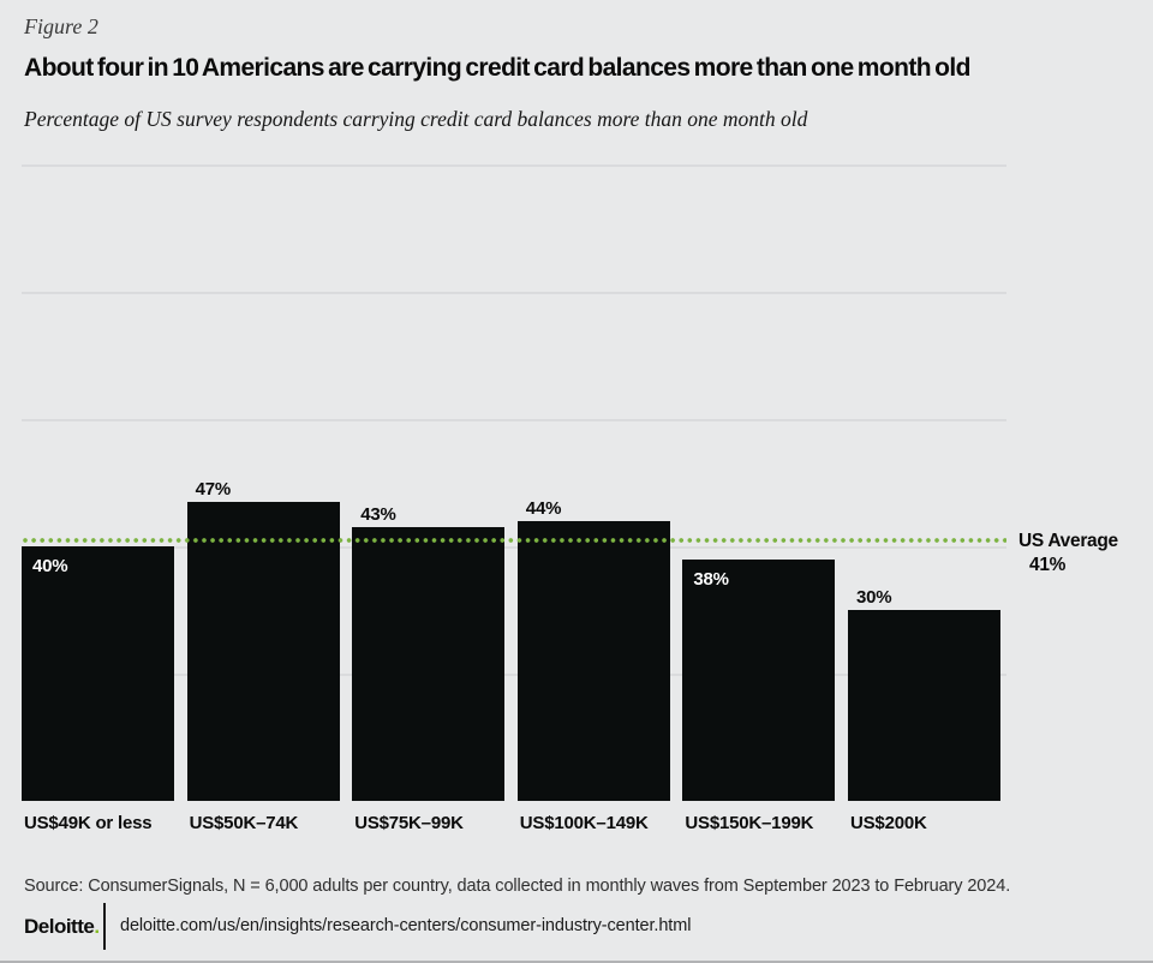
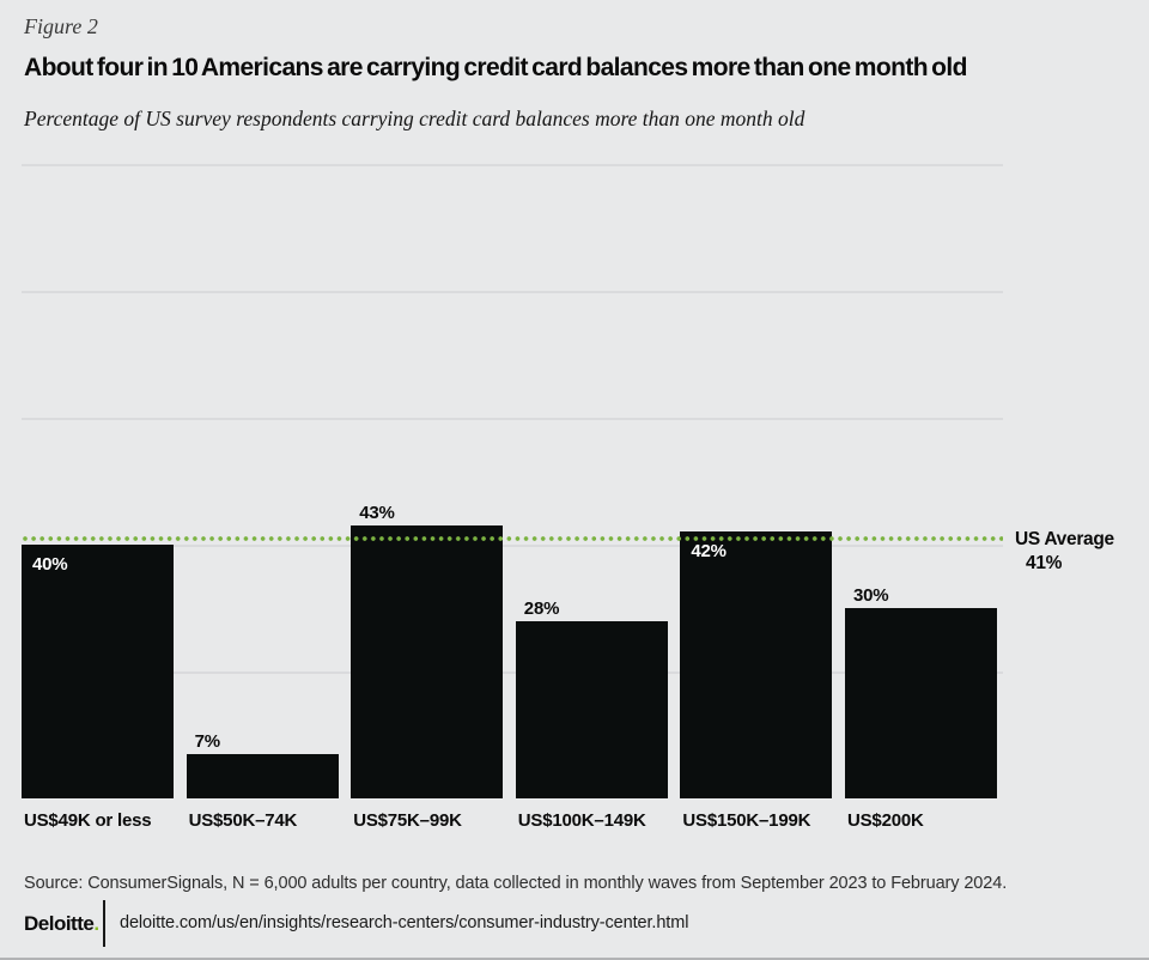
US$50K–74K: 47% -> 7%
US$100K–149K: 44% -> 28%
US$150K–199K: 38% -> 42%
